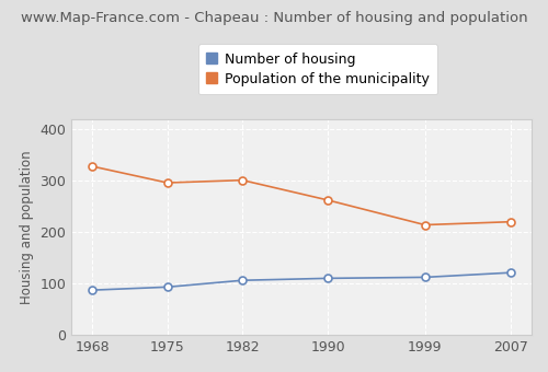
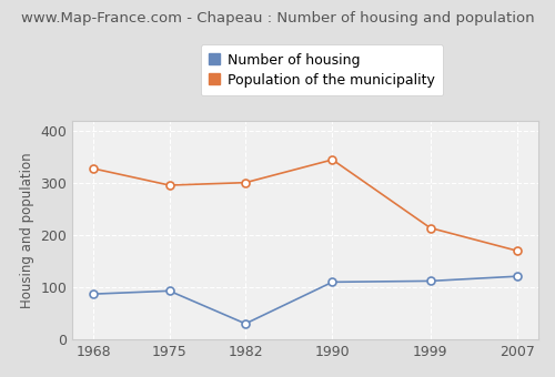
Number of housing/1982: 106 -> 30
Population of the municipality/1990: 262 -> 345
Population of the municipality/2007: 220 -> 170
